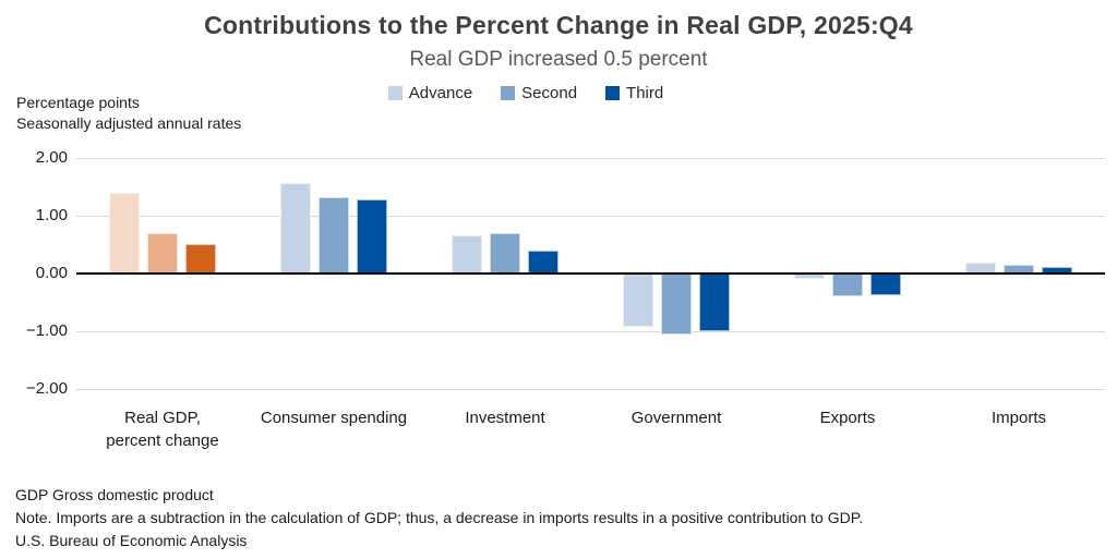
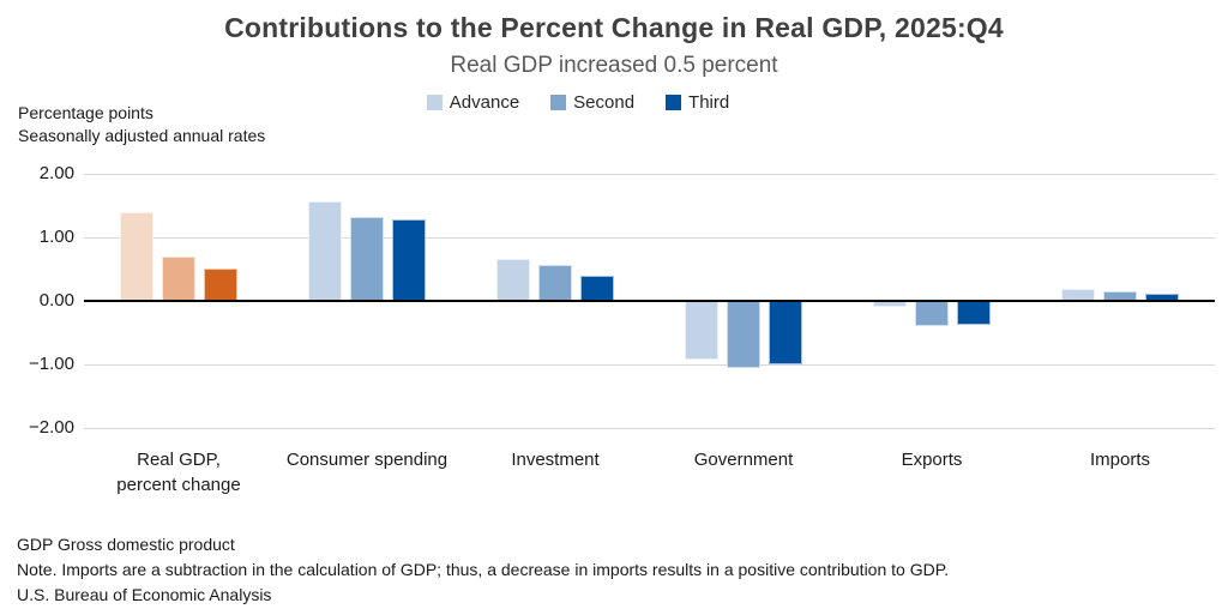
Second/Investment: 0.7 -> 0.6
